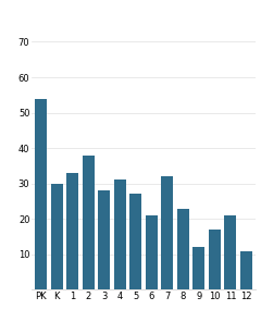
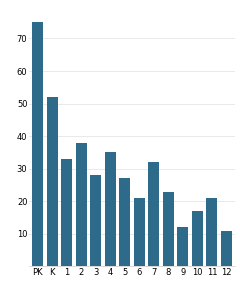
PK: 54 -> 75
K: 30 -> 52
4: 31 -> 35
